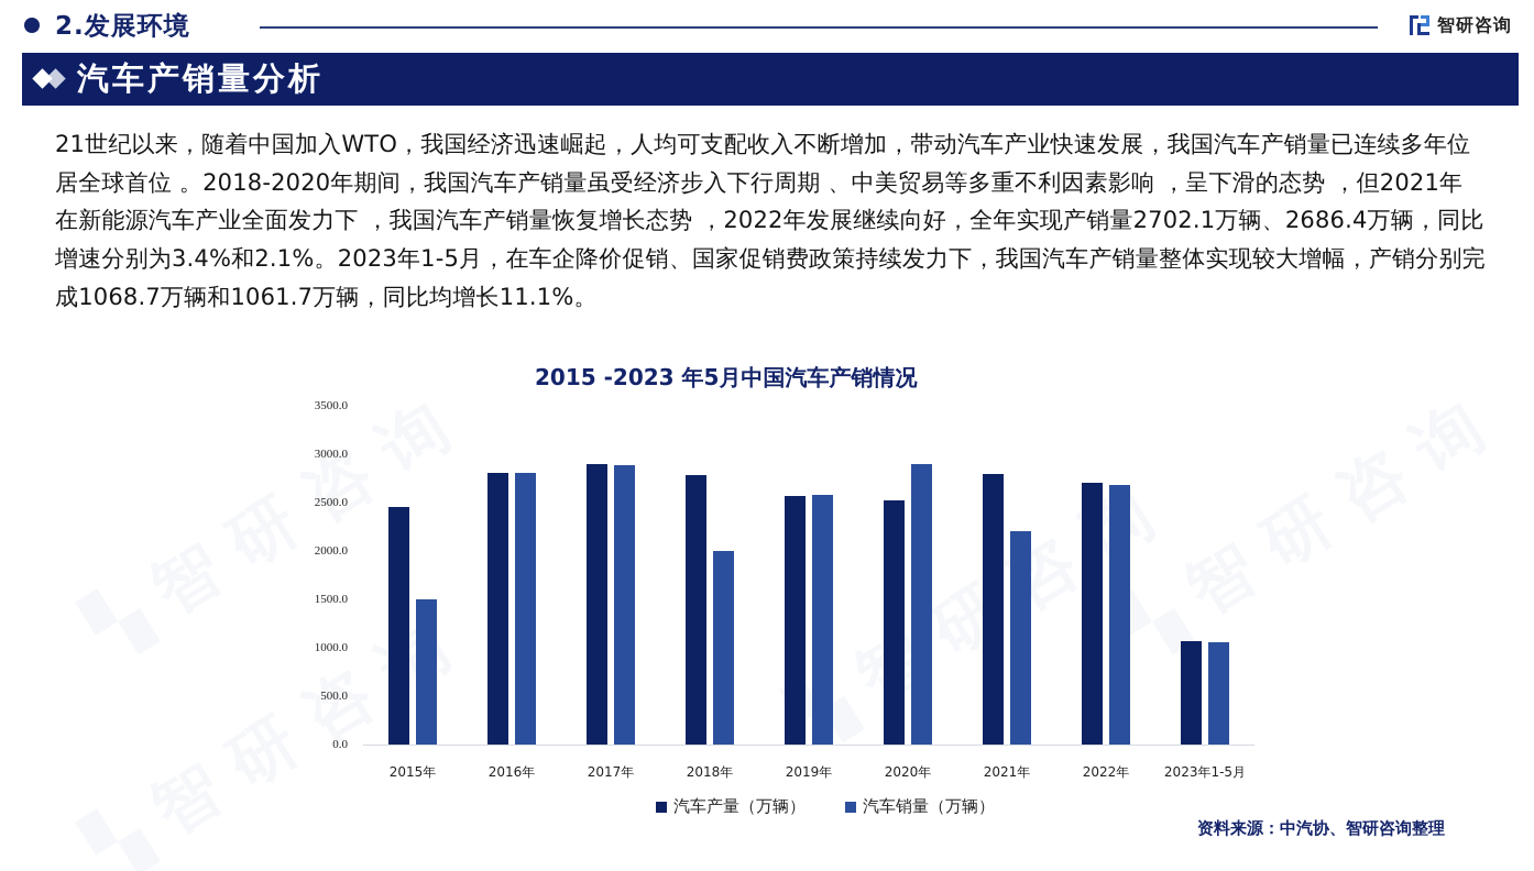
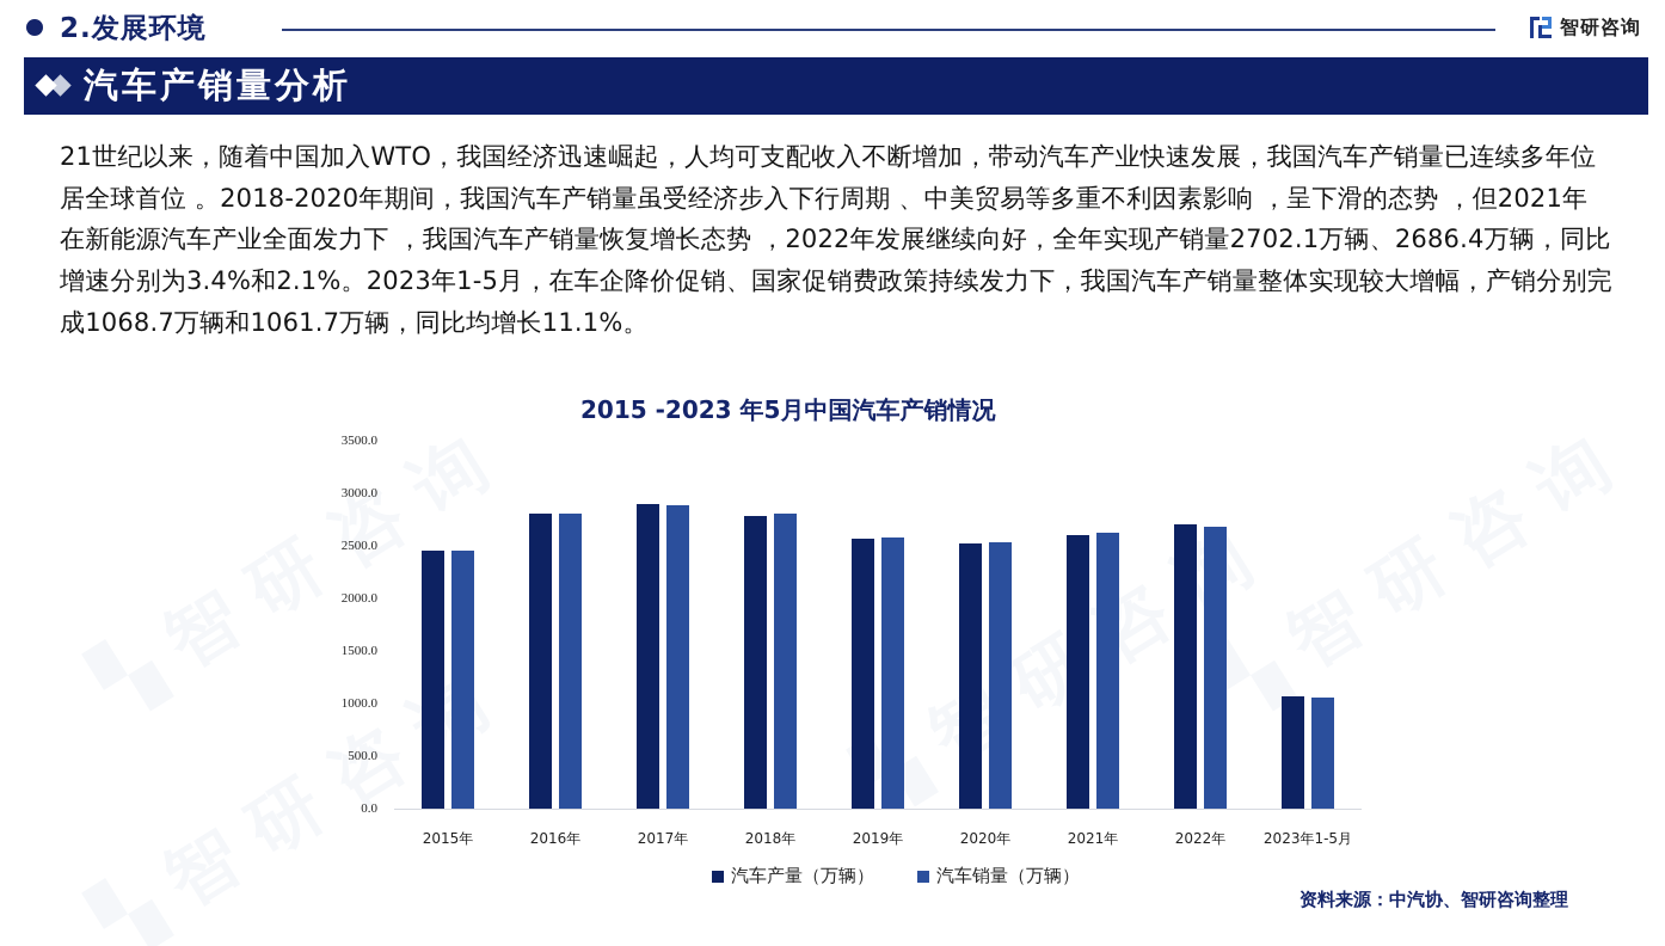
汽车销量（万辆）/2015年: 1500 -> 2500
汽车销量（万辆）/2018年: 2000 -> 2800
汽车销量（万辆）/2020年: 2900 -> 2500
汽车产量（万辆）/2021年: 2800 -> 2600
汽车销量（万辆）/2021年: 2200 -> 2600
